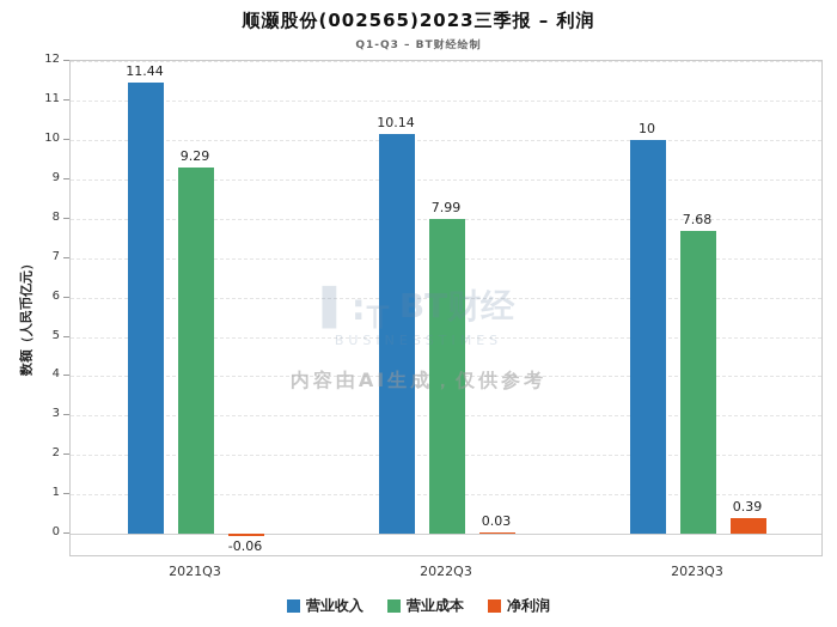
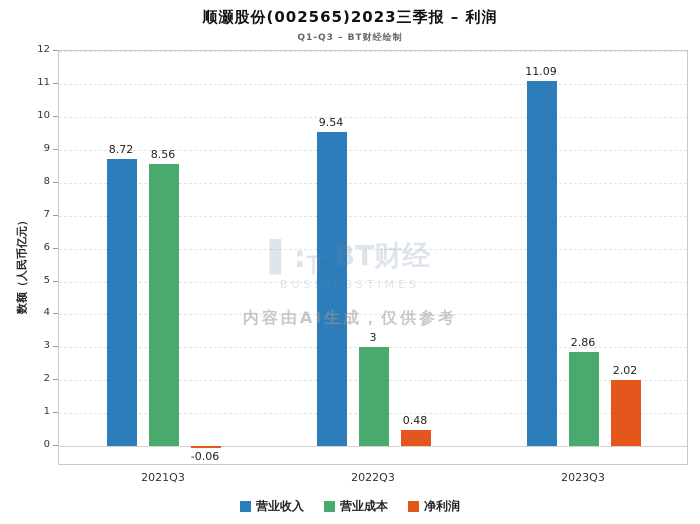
营业收入/2021Q3: 11.44 -> 8.72
营业成本/2021Q3: 9.29 -> 8.56
营业收入/2022Q3: 10.14 -> 9.54
营业成本/2022Q3: 7.99 -> 3
净利润/2022Q3: 0.03 -> 0.48
营业收入/2023Q3: 10 -> 11.09
营业成本/2023Q3: 7.68 -> 2.86
净利润/2023Q3: 0.39 -> 2.02
